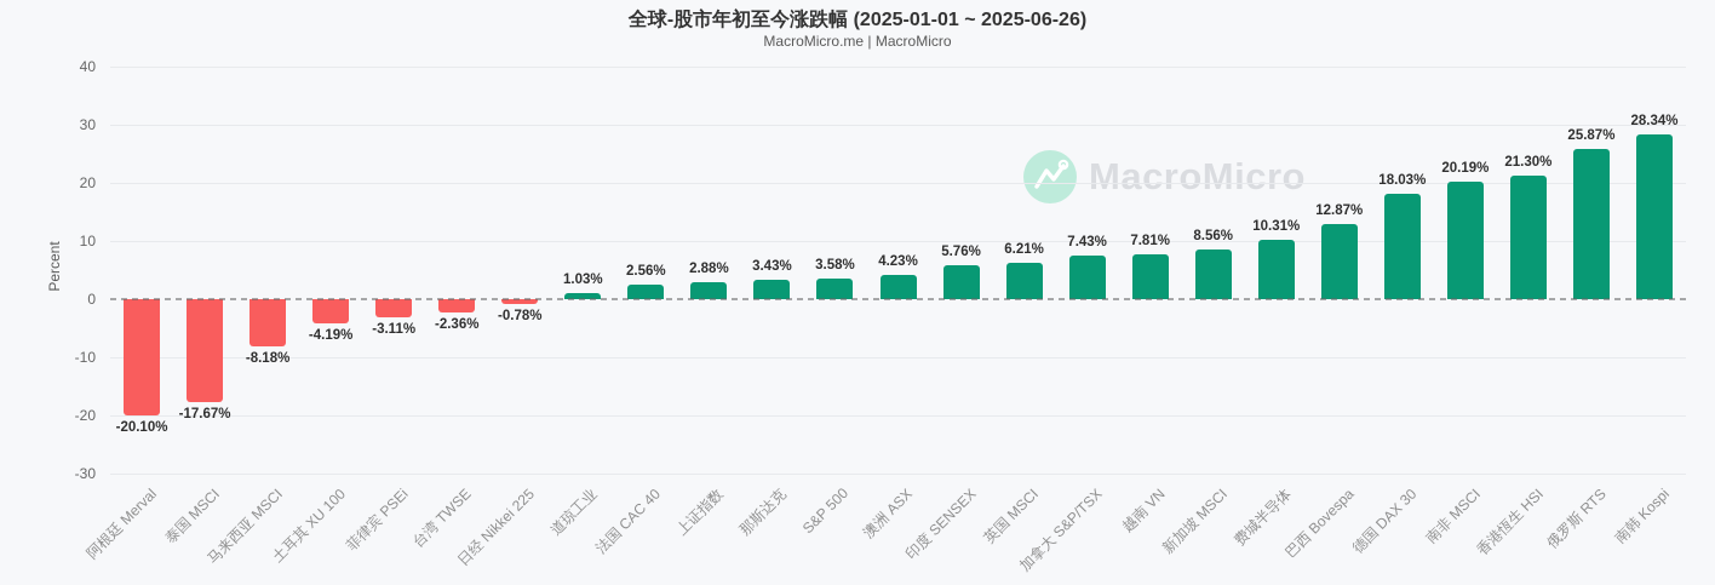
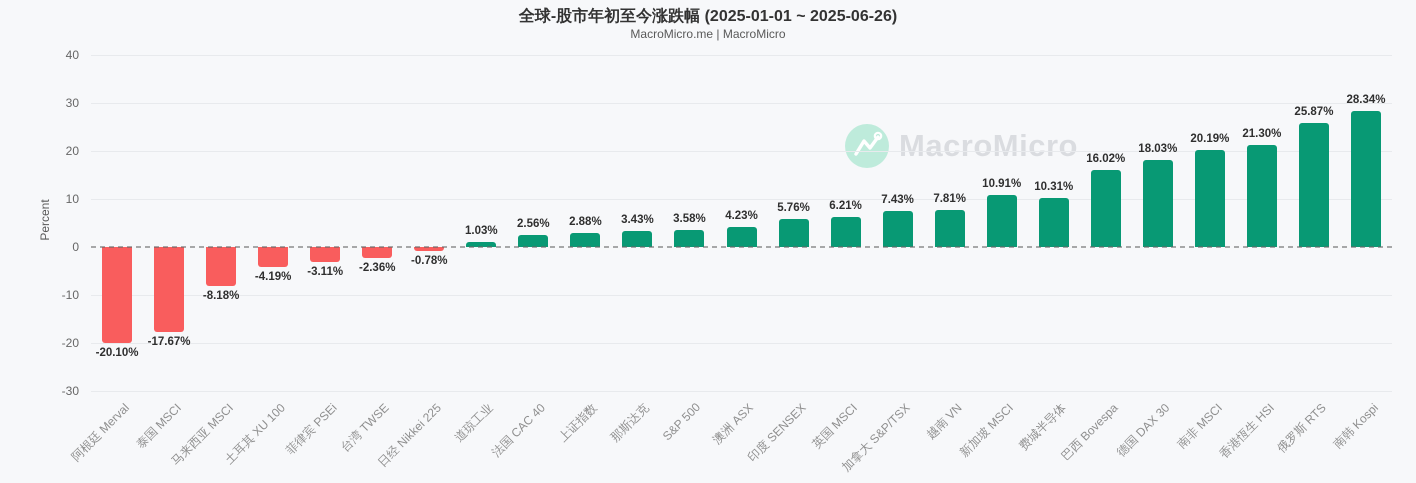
新加坡 MSCI: 8.56% -> 10.91%
巴西 Bovespa: 12.87% -> 16.02%
